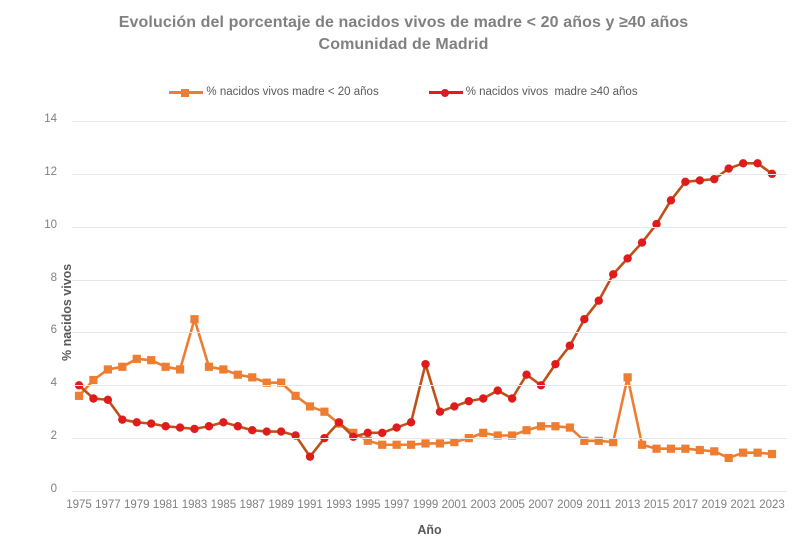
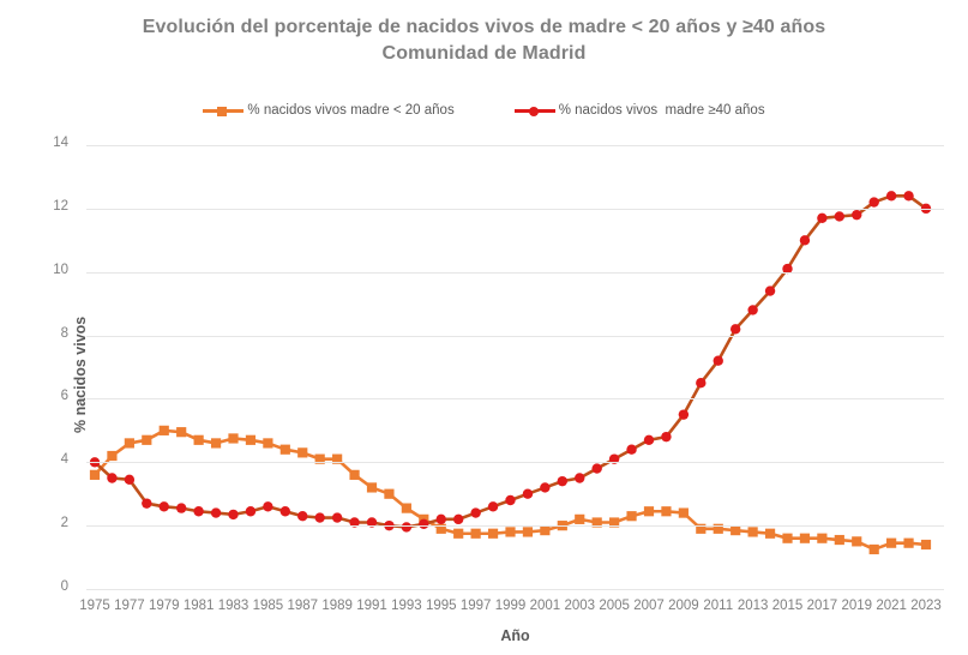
% nacidos vivos madre < 20 años/1983: 6.5 -> 4.8
% nacidos vivos madre ≥40 años/1991: 1.3 -> 2.1
% nacidos vivos madre ≥40 años/1993: 2.6 -> 1.9
% nacidos vivos madre ≥40 años/1999: 4.8 -> 2.8
% nacidos vivos madre ≥40 años/2005: 3.5 -> 4.1
% nacidos vivos madre ≥40 años/2007: 4.0 -> 4.7
% nacidos vivos madre < 20 años/2013: 4.3 -> 1.8
